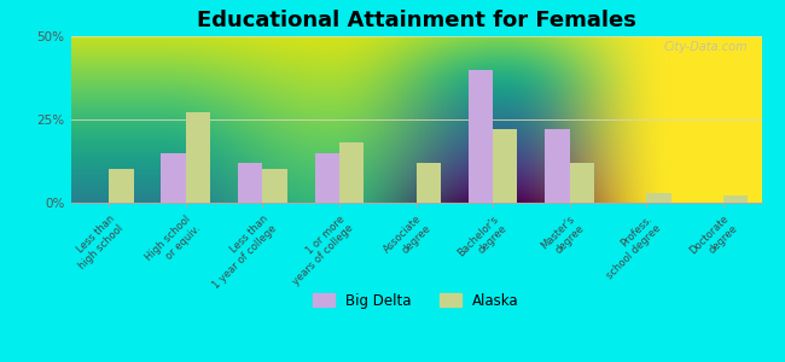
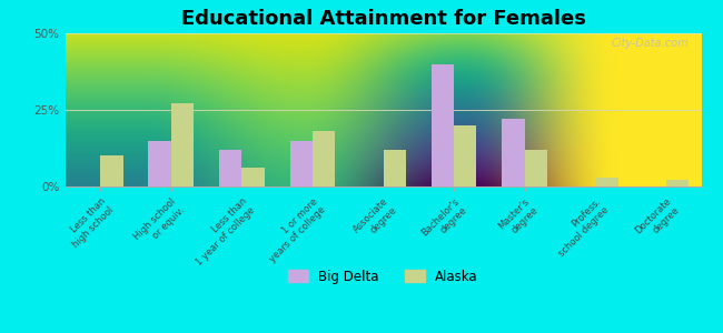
Alaska/Less than 1 year of college: 10% -> 6%
Alaska/Bachelor's degree: 22% -> 20%
